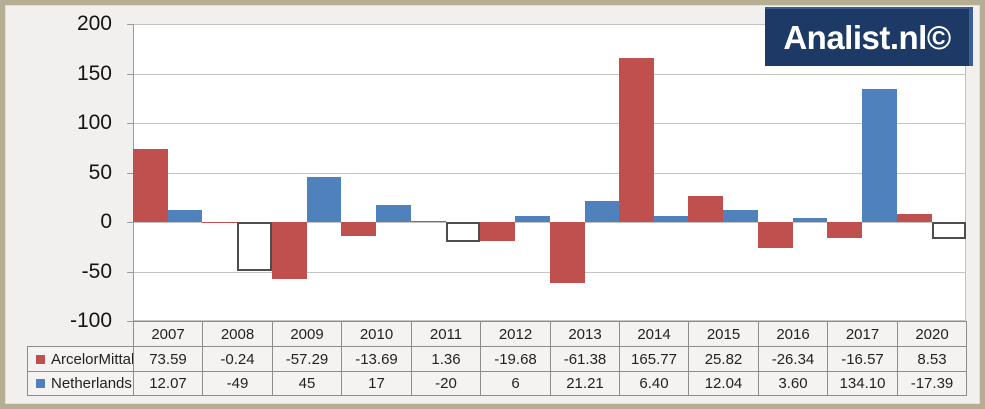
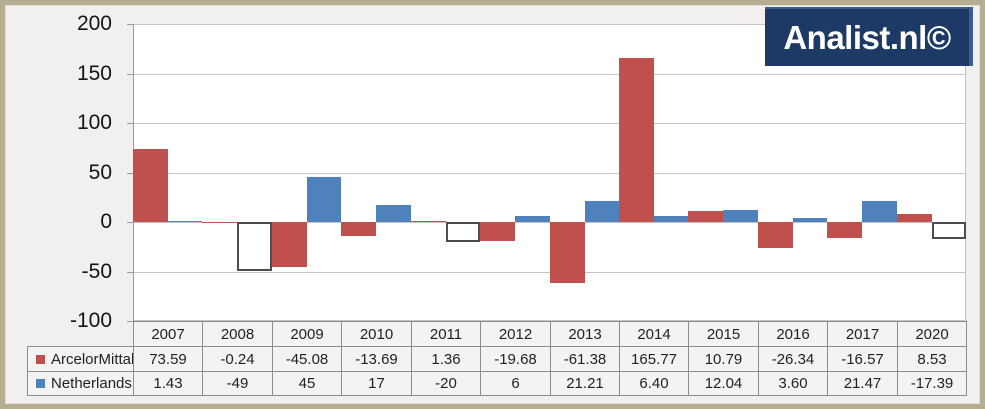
Netherlands/2007: 12.07 -> 1.43
ArcelorMittal/2009: -57.29 -> -45.08
ArcelorMittal/2015: 25.82 -> 10.79
Netherlands/2017: 134.10 -> 21.47
